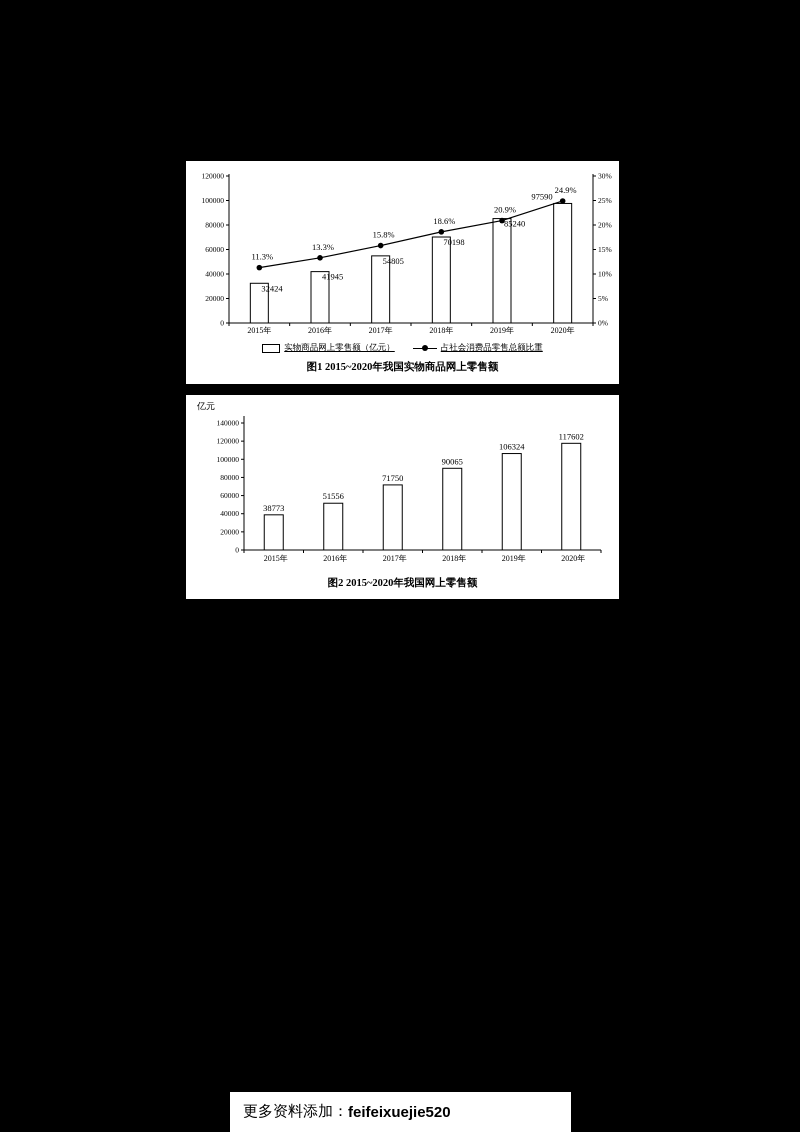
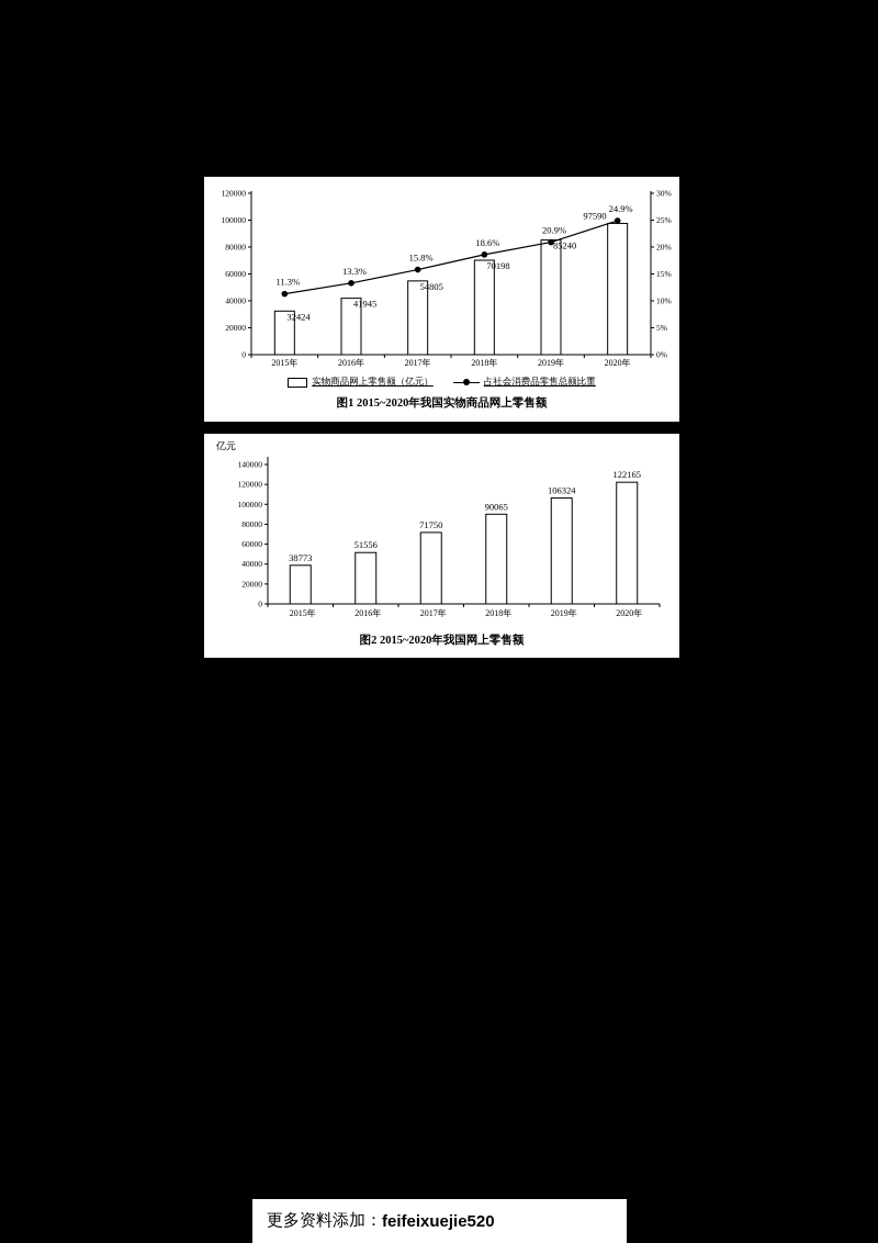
图2 2015~2020年我国网上零售额/2020年: 117602 -> 122165
